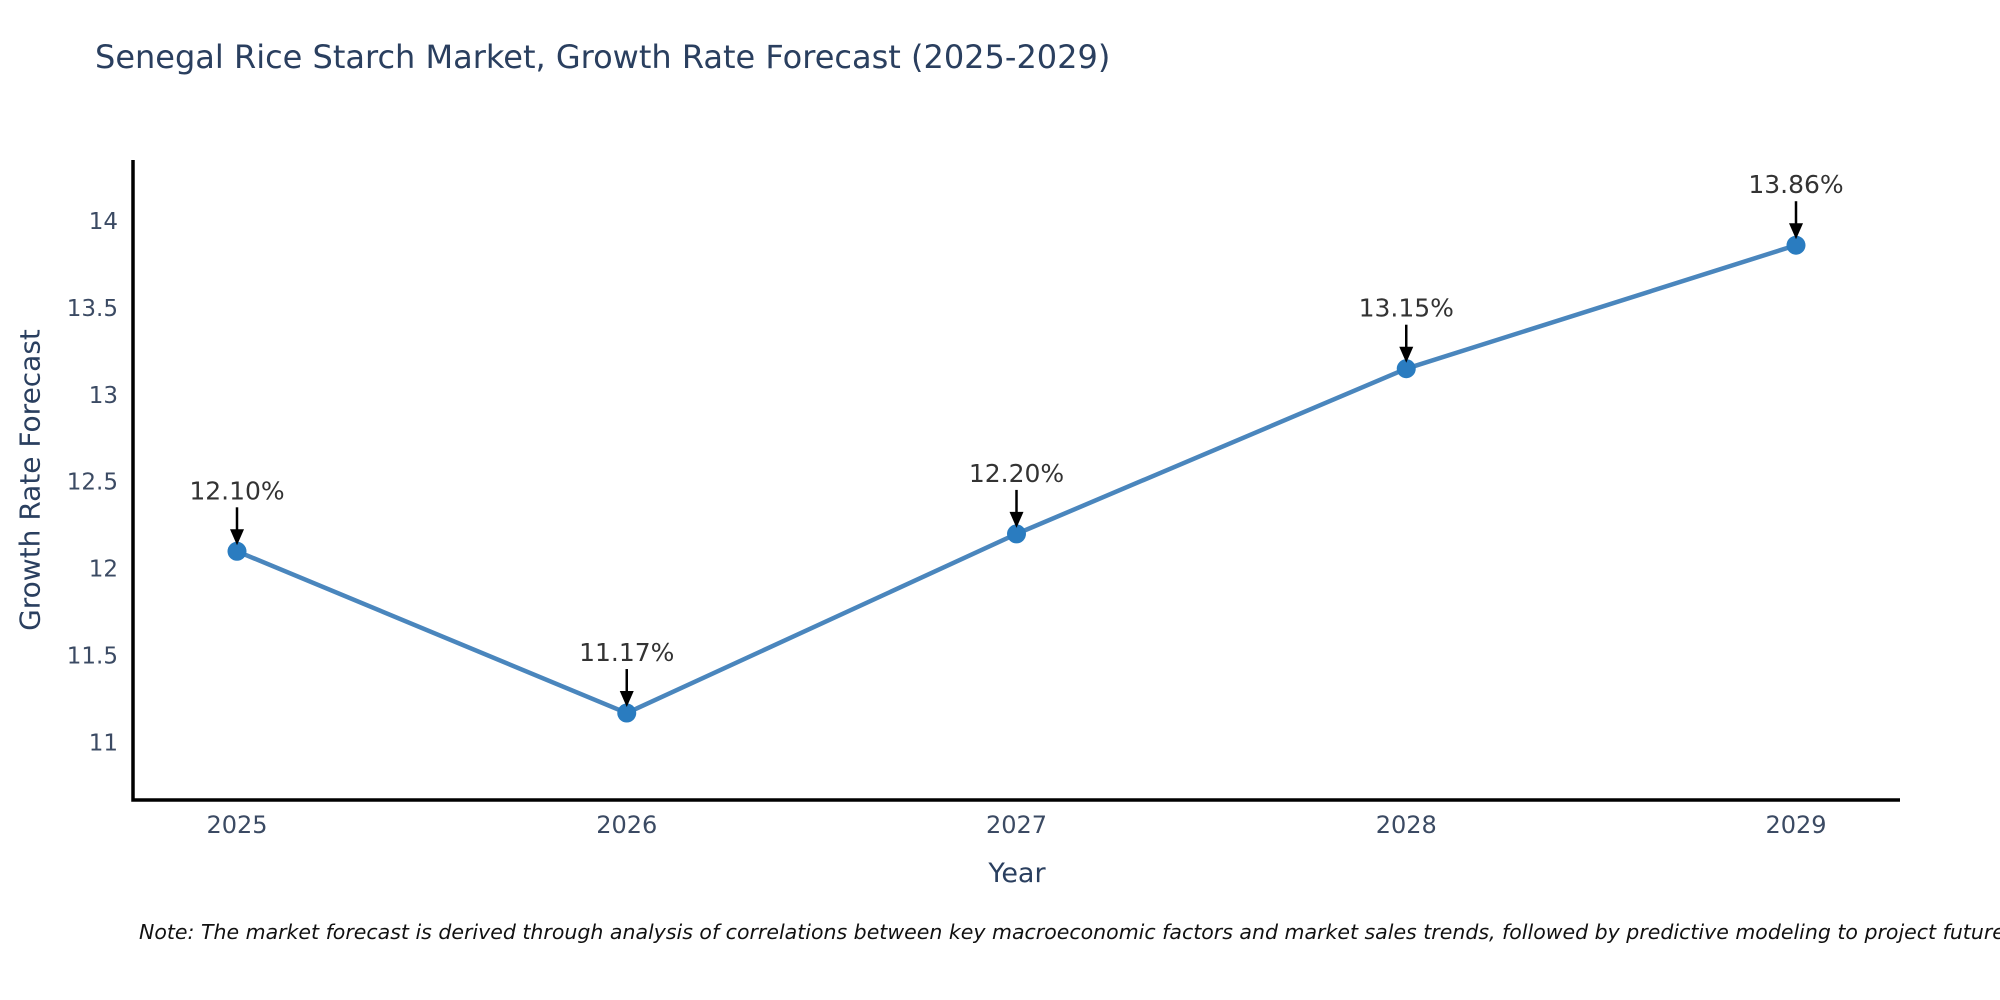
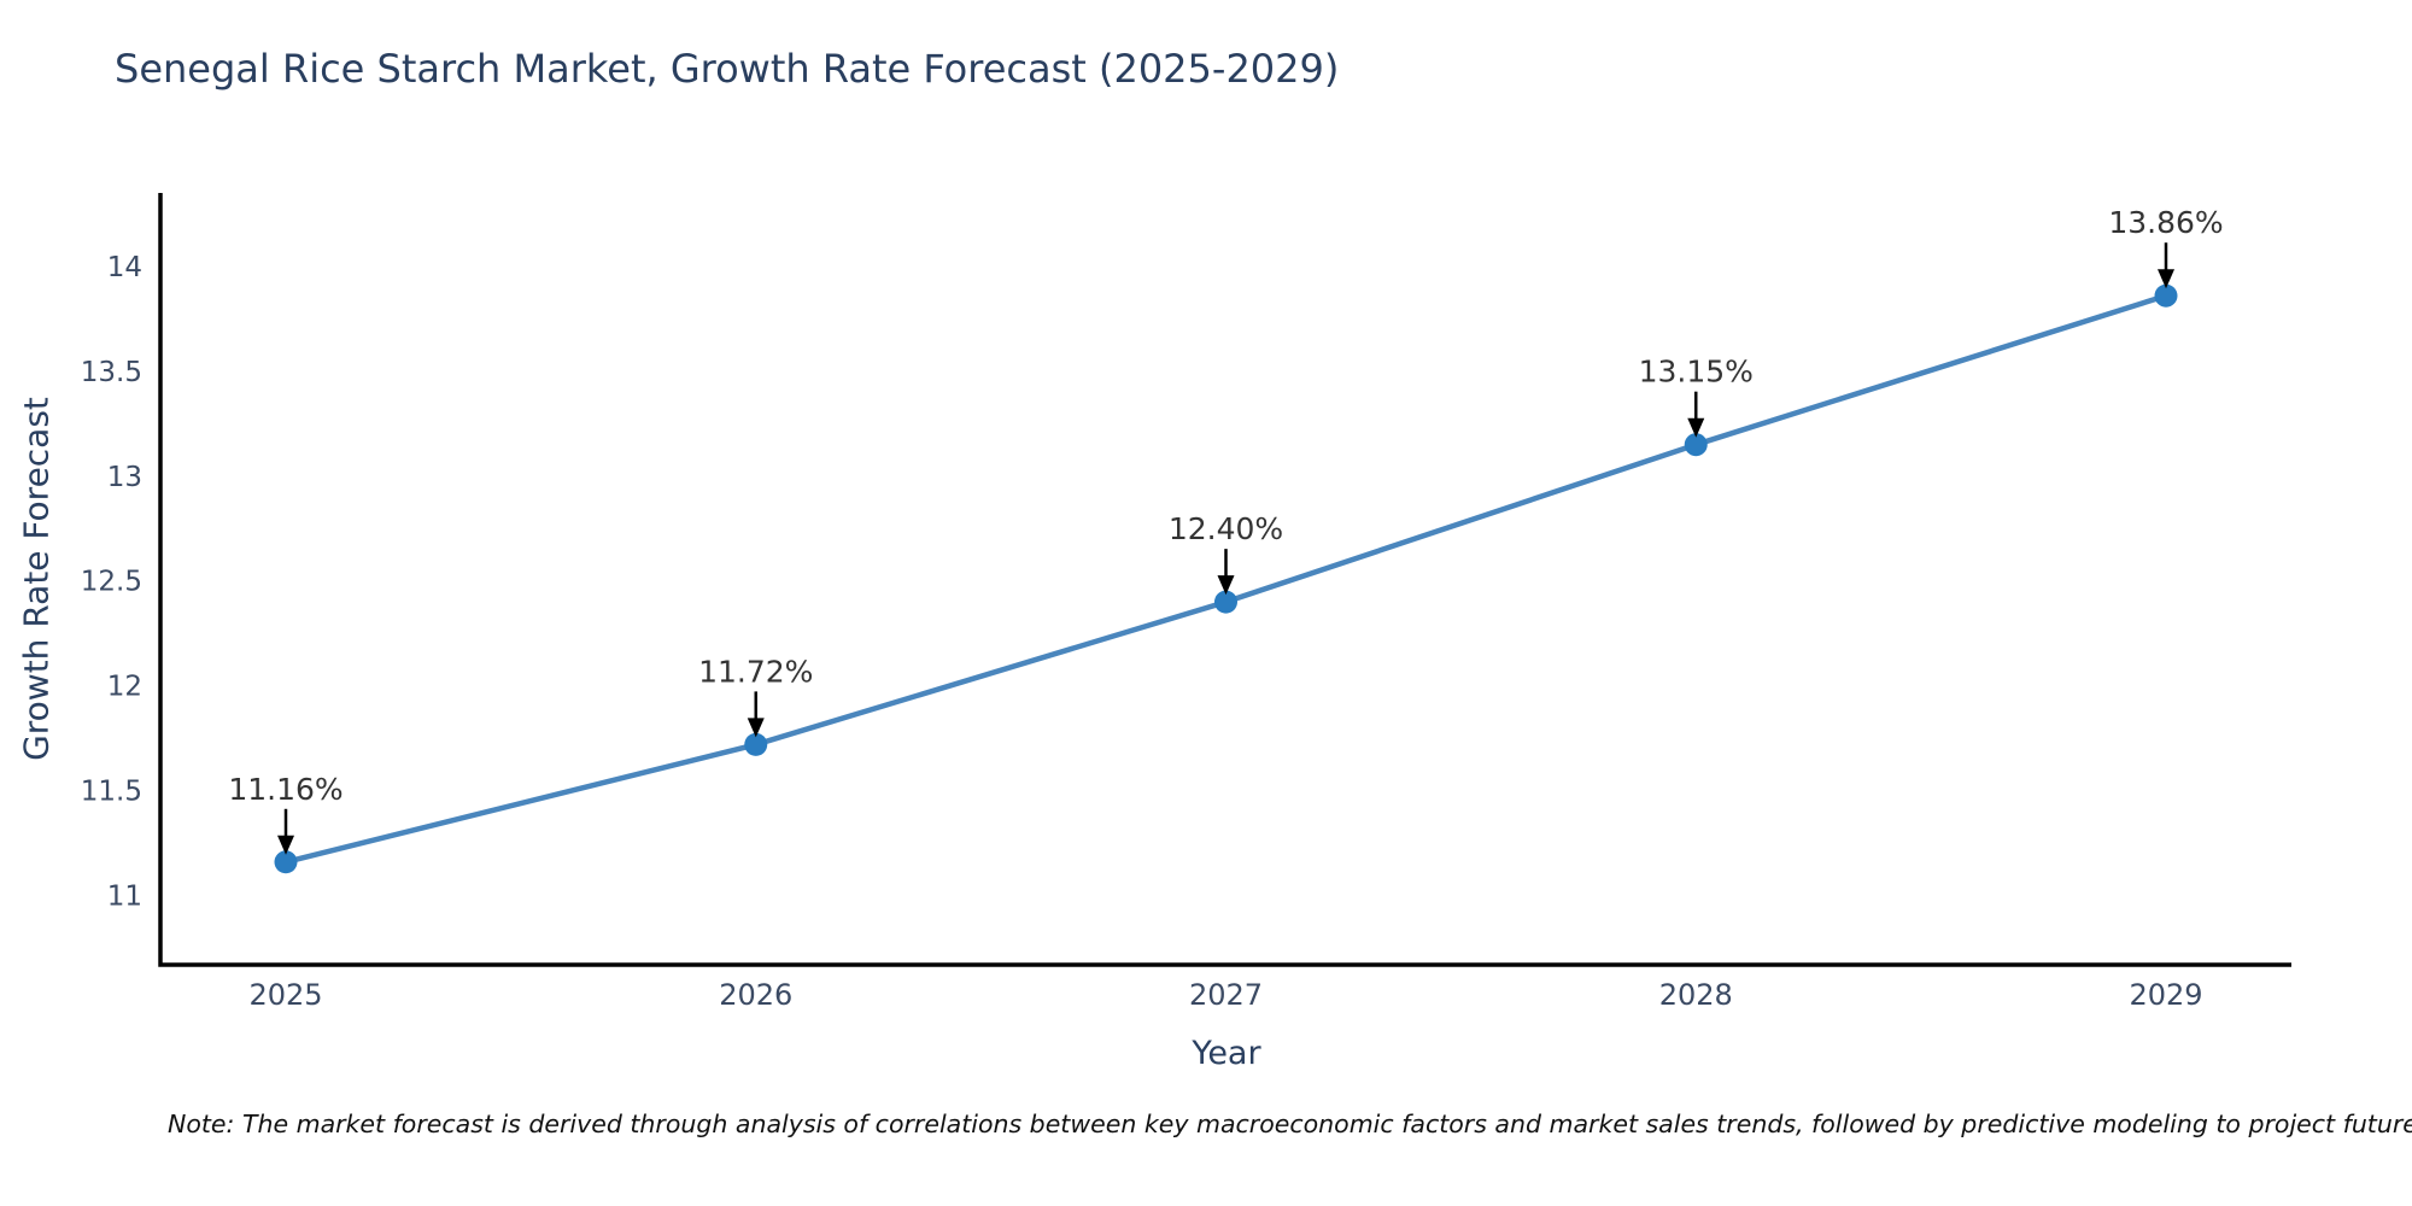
2025: 12.10% -> 11.16%
2026: 11.17% -> 11.72%
2027: 12.20% -> 12.40%
